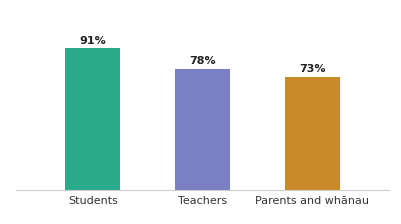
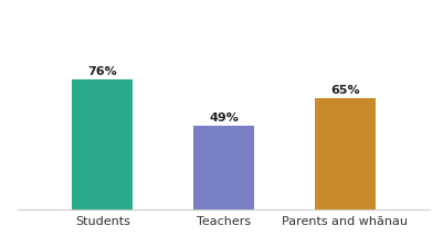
Students: 91% -> 76%
Teachers: 78% -> 49%
Parents and whānau: 73% -> 65%
